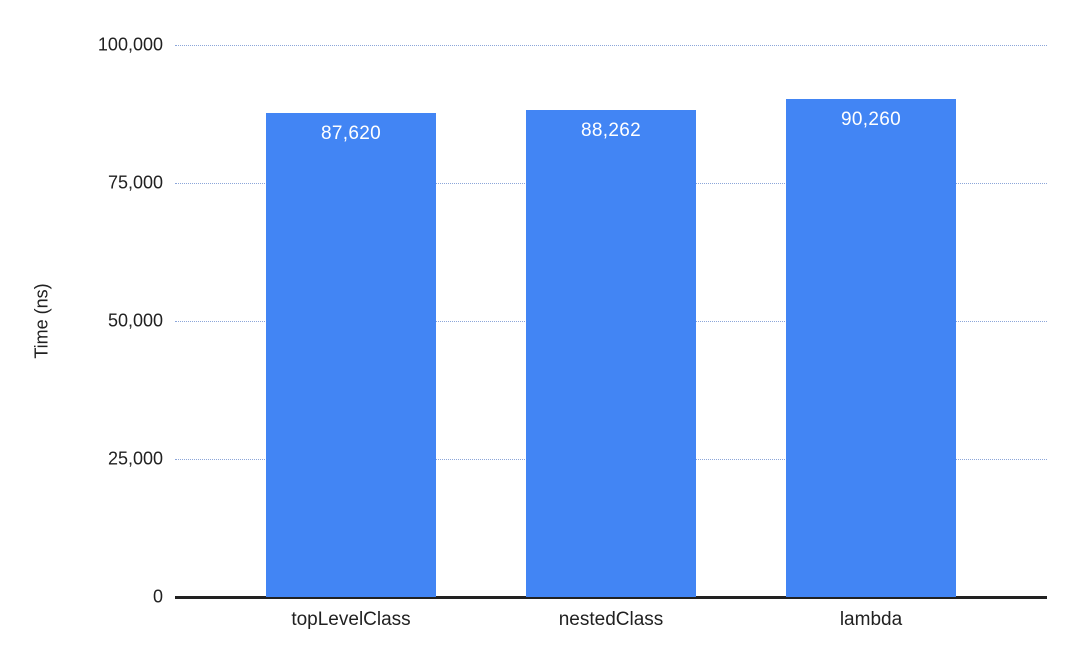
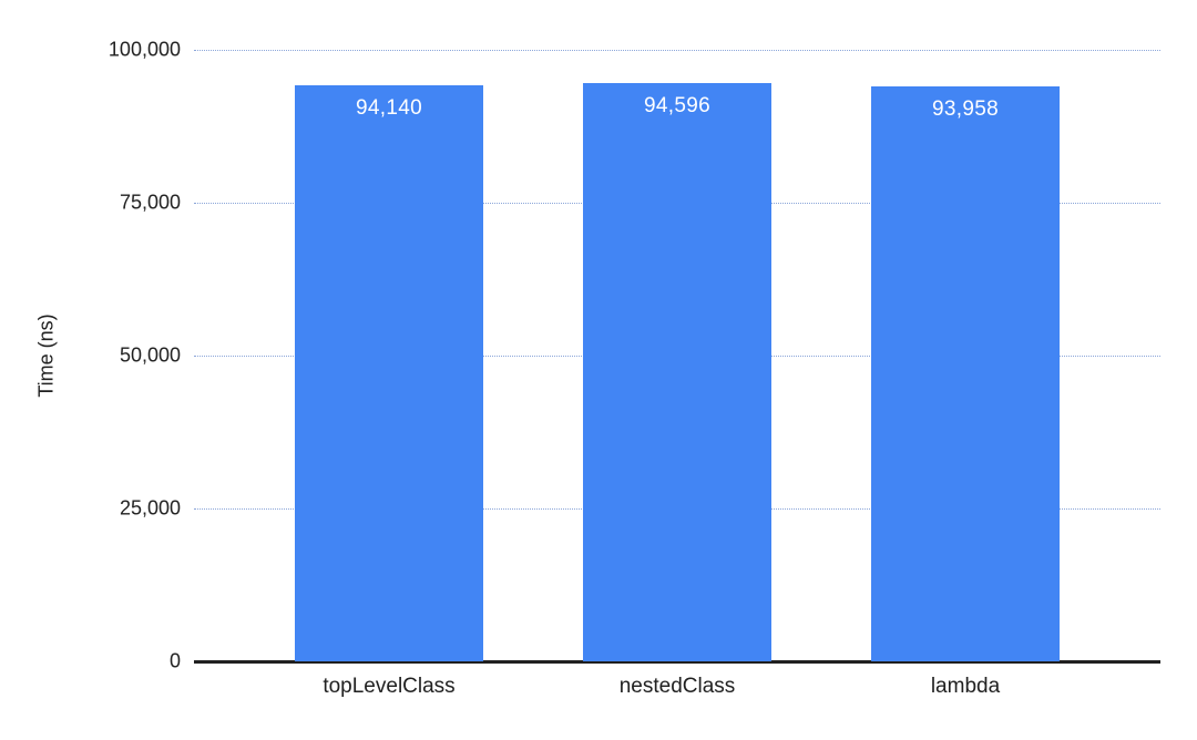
topLevelClass: 87,620 -> 94,140
nestedClass: 88,262 -> 94,596
lambda: 90,260 -> 93,958
